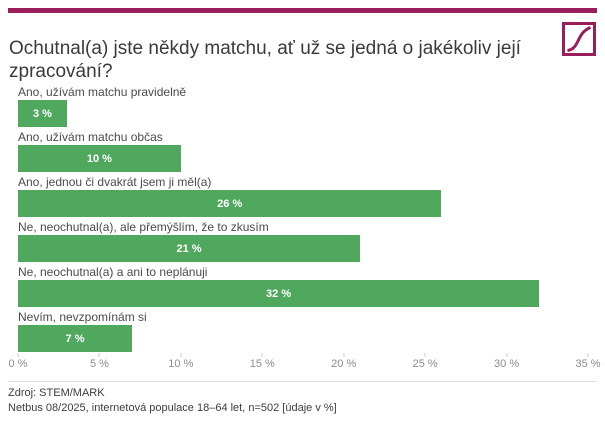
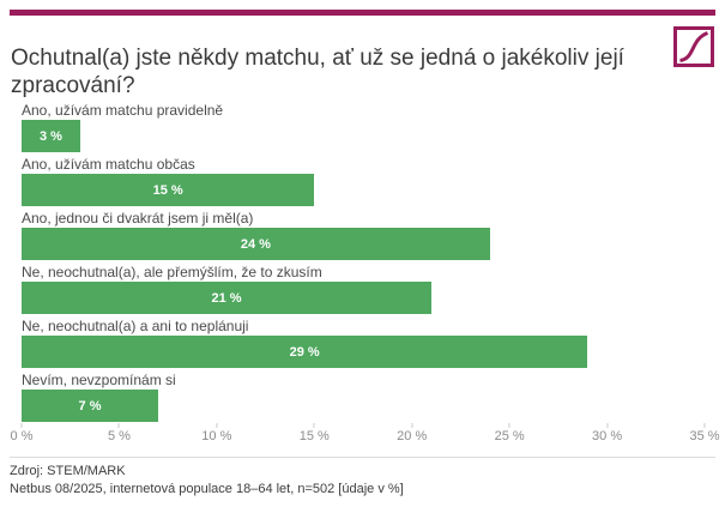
Ano, užívám matchu občas: 10 -> 15
Ano, jednou či dvakrát jsem ji měl(a): 26 -> 24
Ne, neochutnal(a) a ani to neplánuji: 32 -> 29
